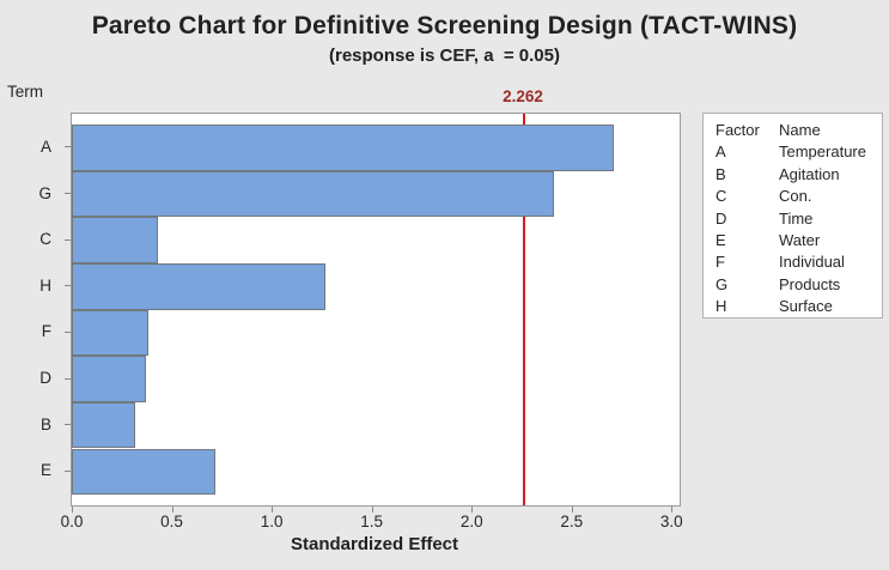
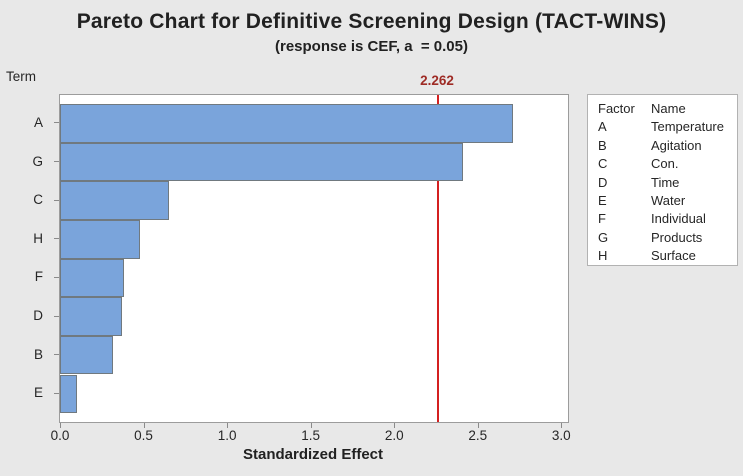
C: 0.43 -> 0.65
H: 1.27 -> 0.48
E: 0.72 -> 0.10
